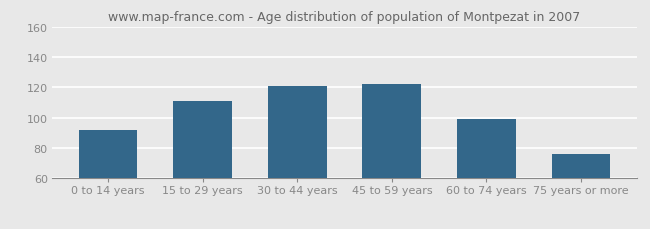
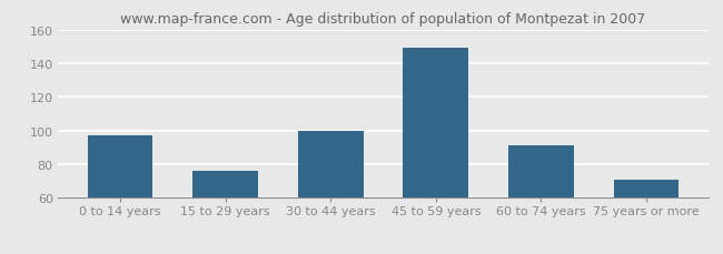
0 to 14 years: 92 -> 97
15 to 29 years: 111 -> 76
30 to 44 years: 121 -> 100
45 to 59 years: 122 -> 149
60 to 74 years: 99 -> 91
75 years or more: 76 -> 71
